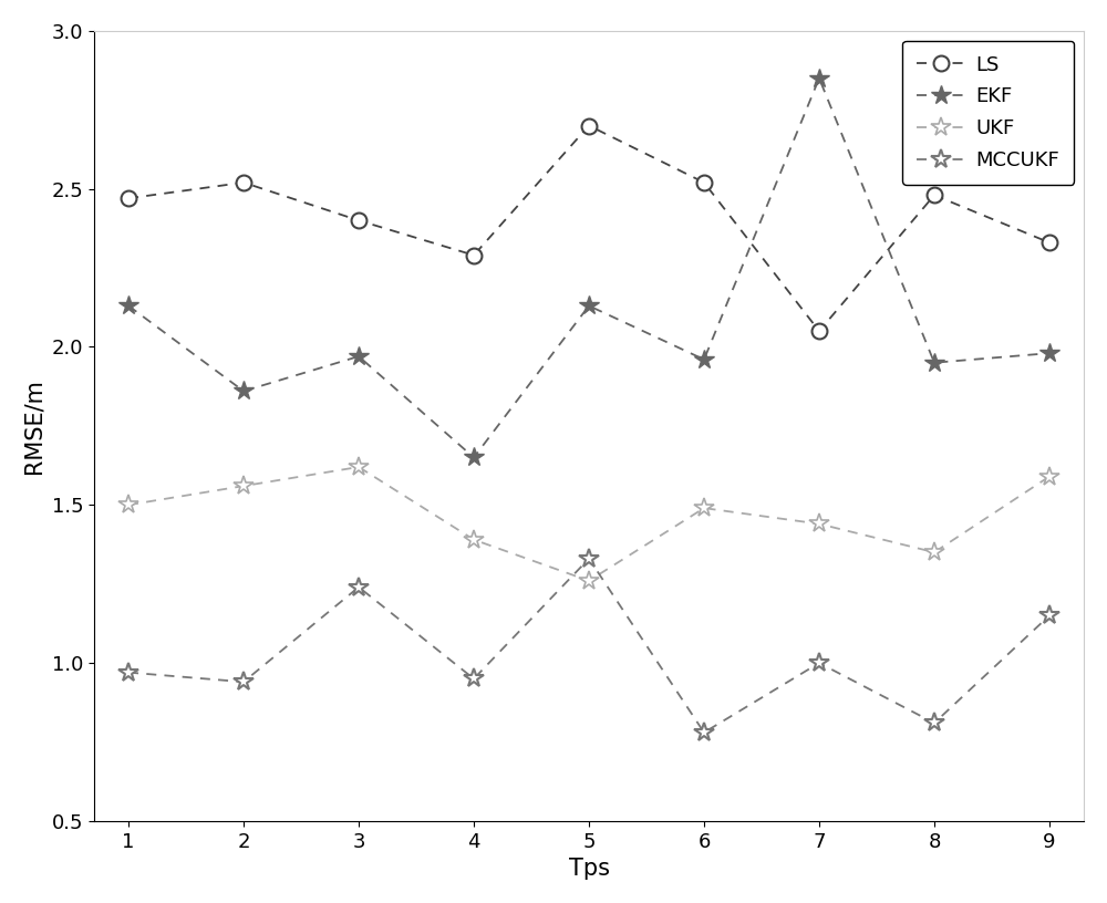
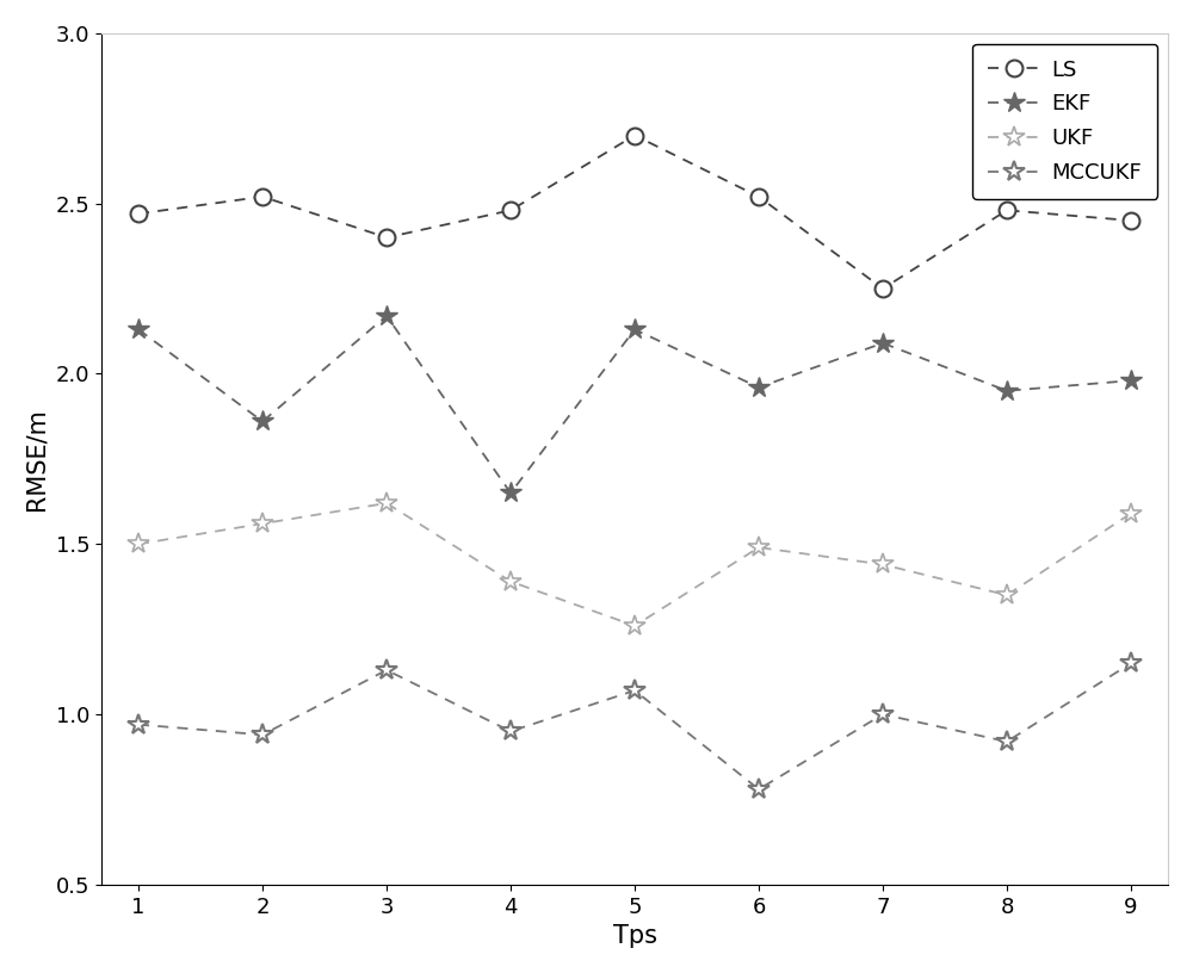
EKF/3: 1.97 -> 2.17
MCCUKF/3: 1.24 -> 1.13
LS/4: 2.29 -> 2.48
MCCUKF/5: 1.33 -> 1.07
LS/7: 2.05 -> 2.25
EKF/7: 2.85 -> 2.09
MCCUKF/8: 0.81 -> 0.92
LS/9: 2.33 -> 2.45
